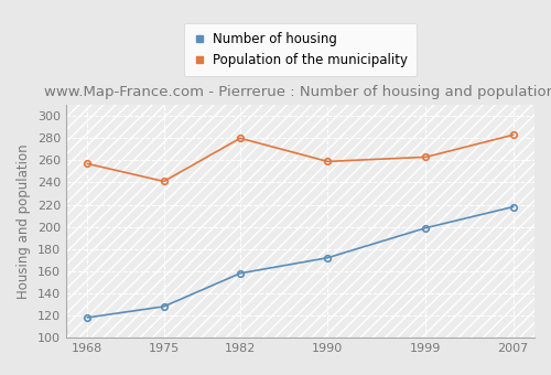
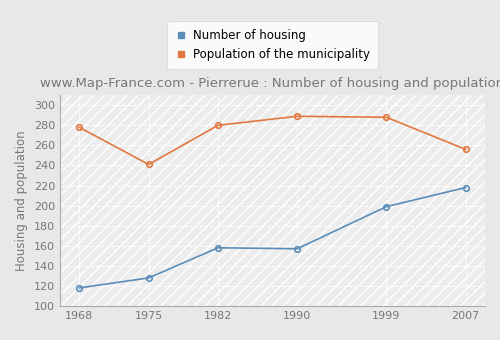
Population of the municipality/1968: 257 -> 278
Number of housing/1990: 172 -> 157
Population of the municipality/1990: 259 -> 289
Population of the municipality/1999: 263 -> 288
Population of the municipality/2007: 283 -> 256
